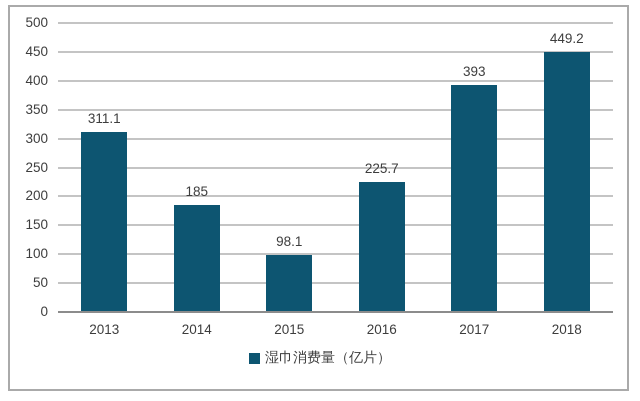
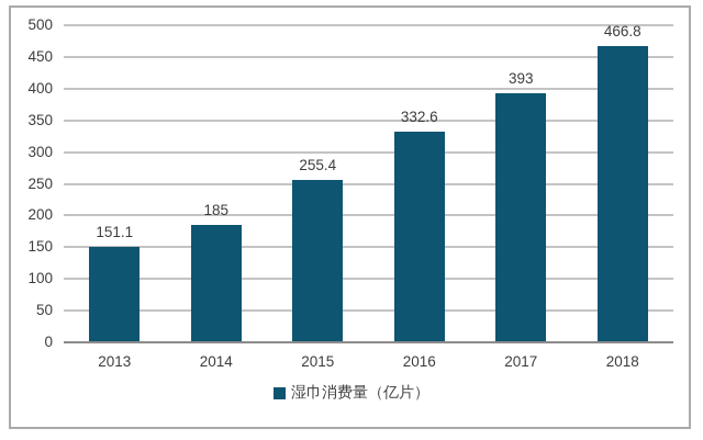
2013: 311.1 -> 151.1
2015: 98.1 -> 255.4
2016: 225.7 -> 332.6
2018: 449.2 -> 466.8
